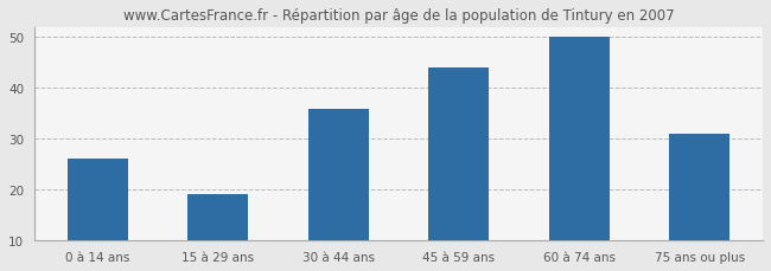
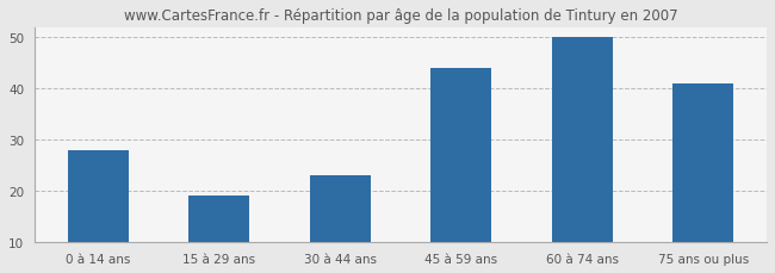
0 à 14 ans: 26 -> 28
30 à 44 ans: 36 -> 23
75 ans ou plus: 31 -> 41
